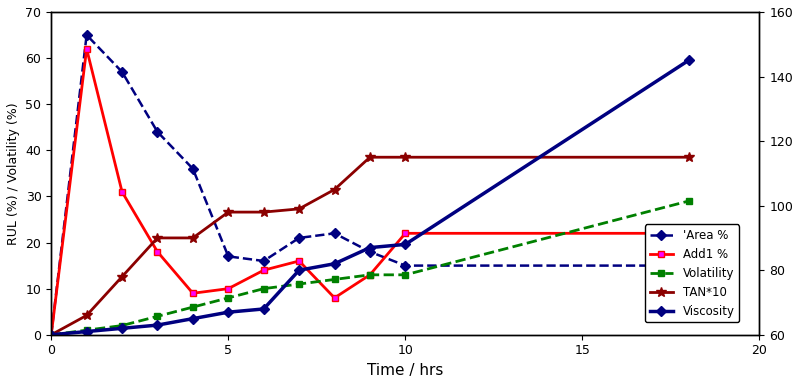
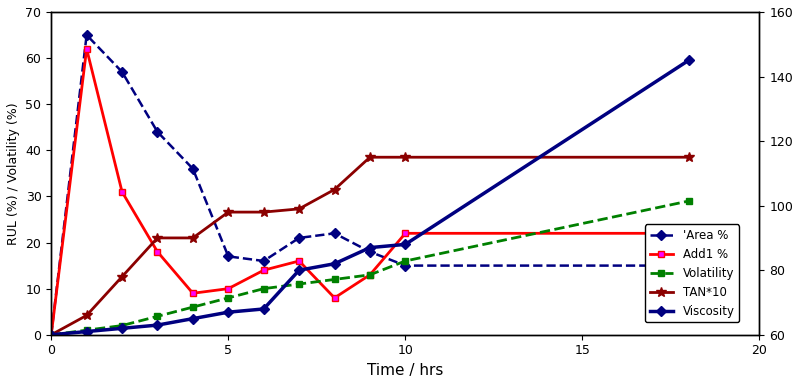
Volatility/10: 13 -> 16
